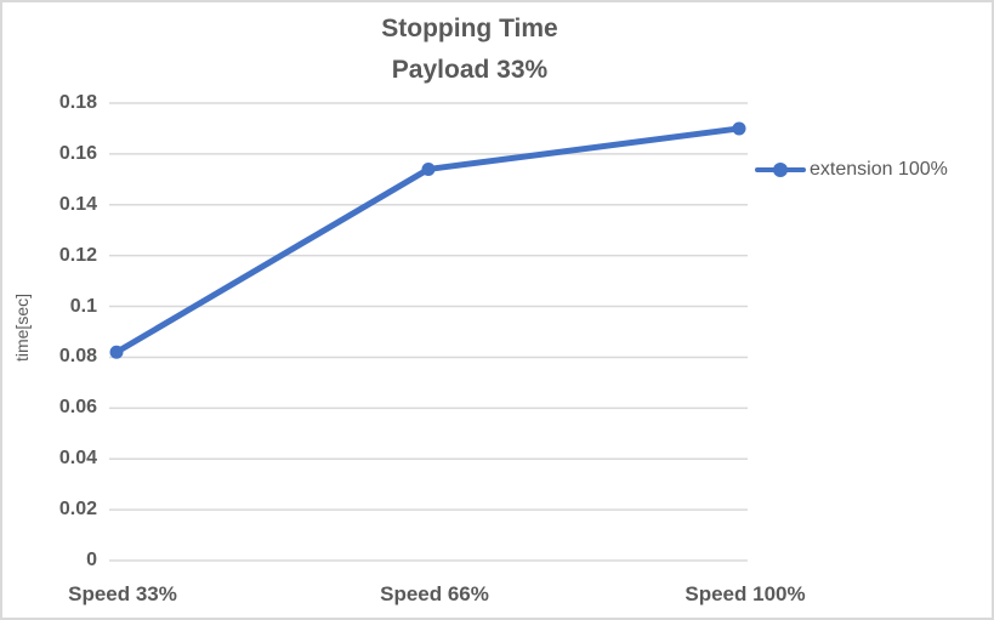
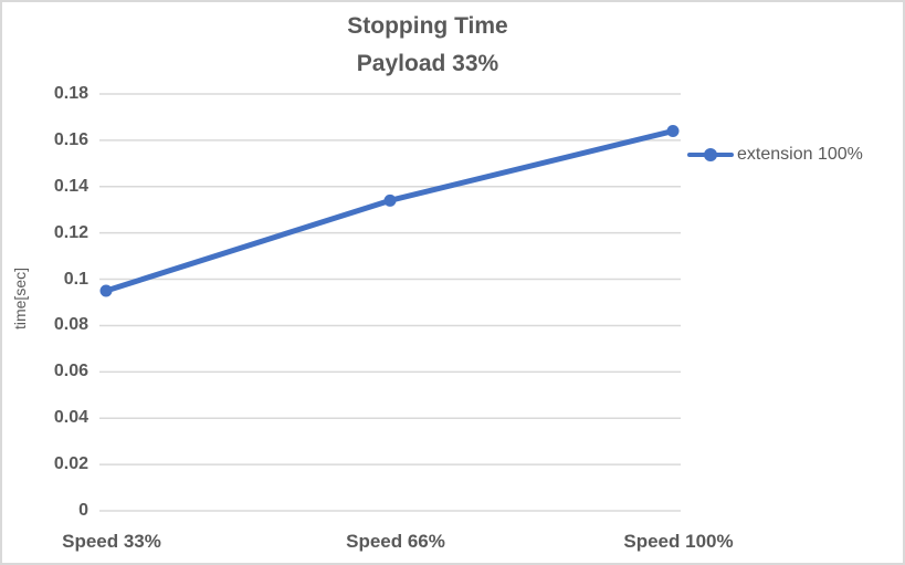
Speed 33%: 0.082 -> 0.095
Speed 66%: 0.154 -> 0.134
Speed 100%: 0.170 -> 0.164
